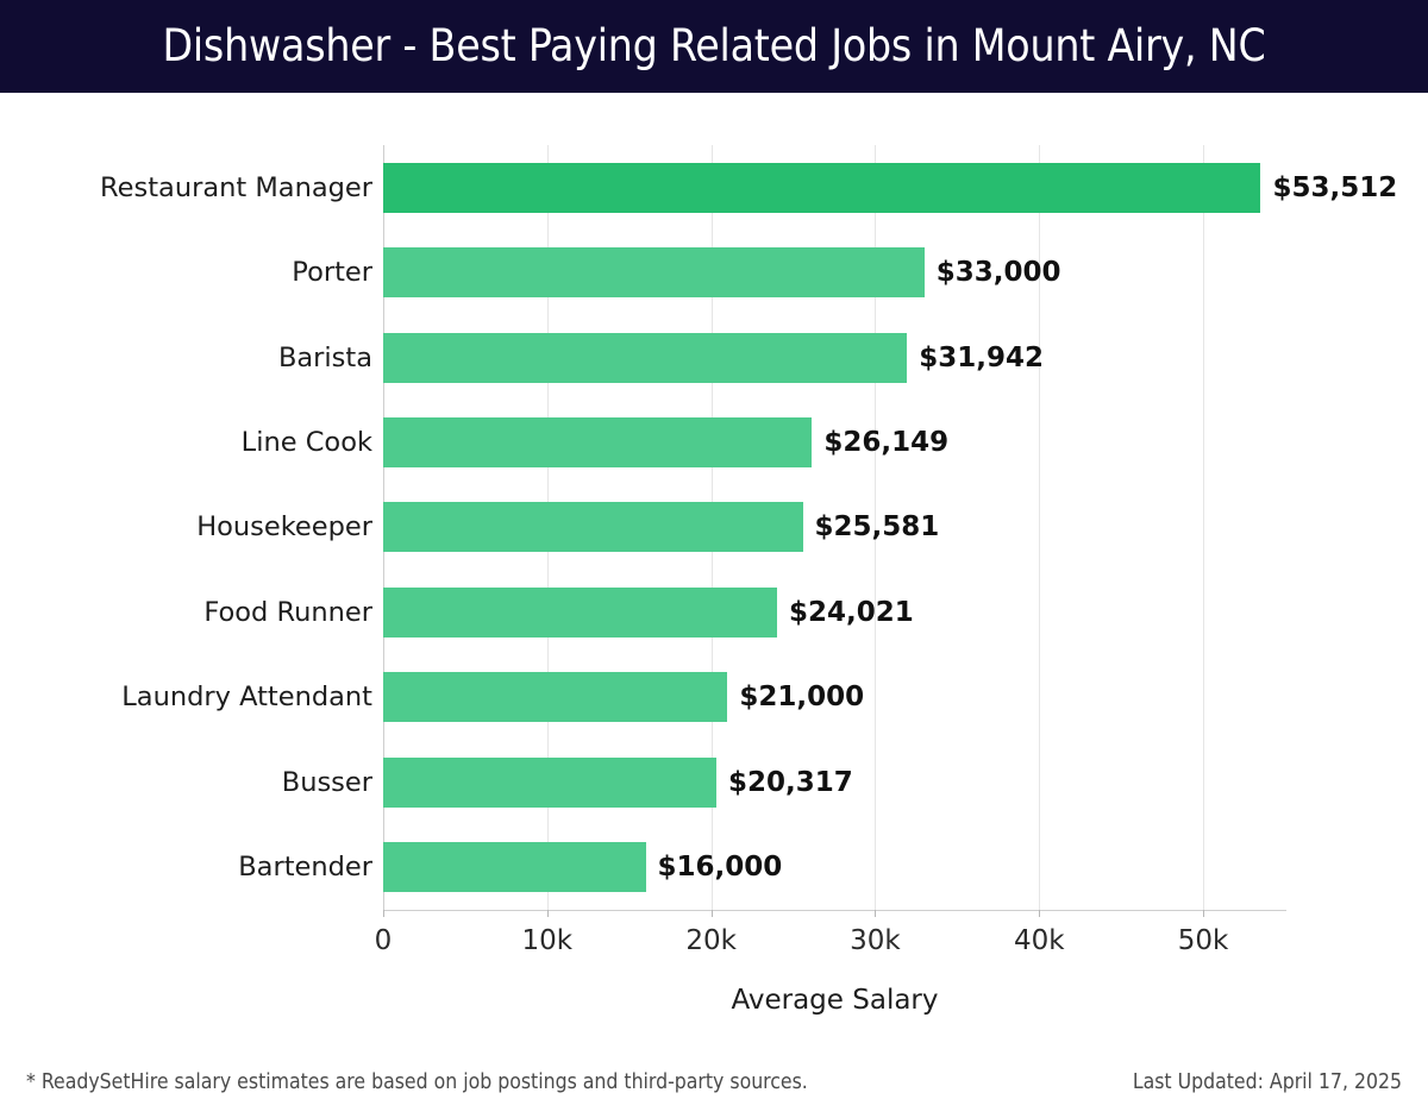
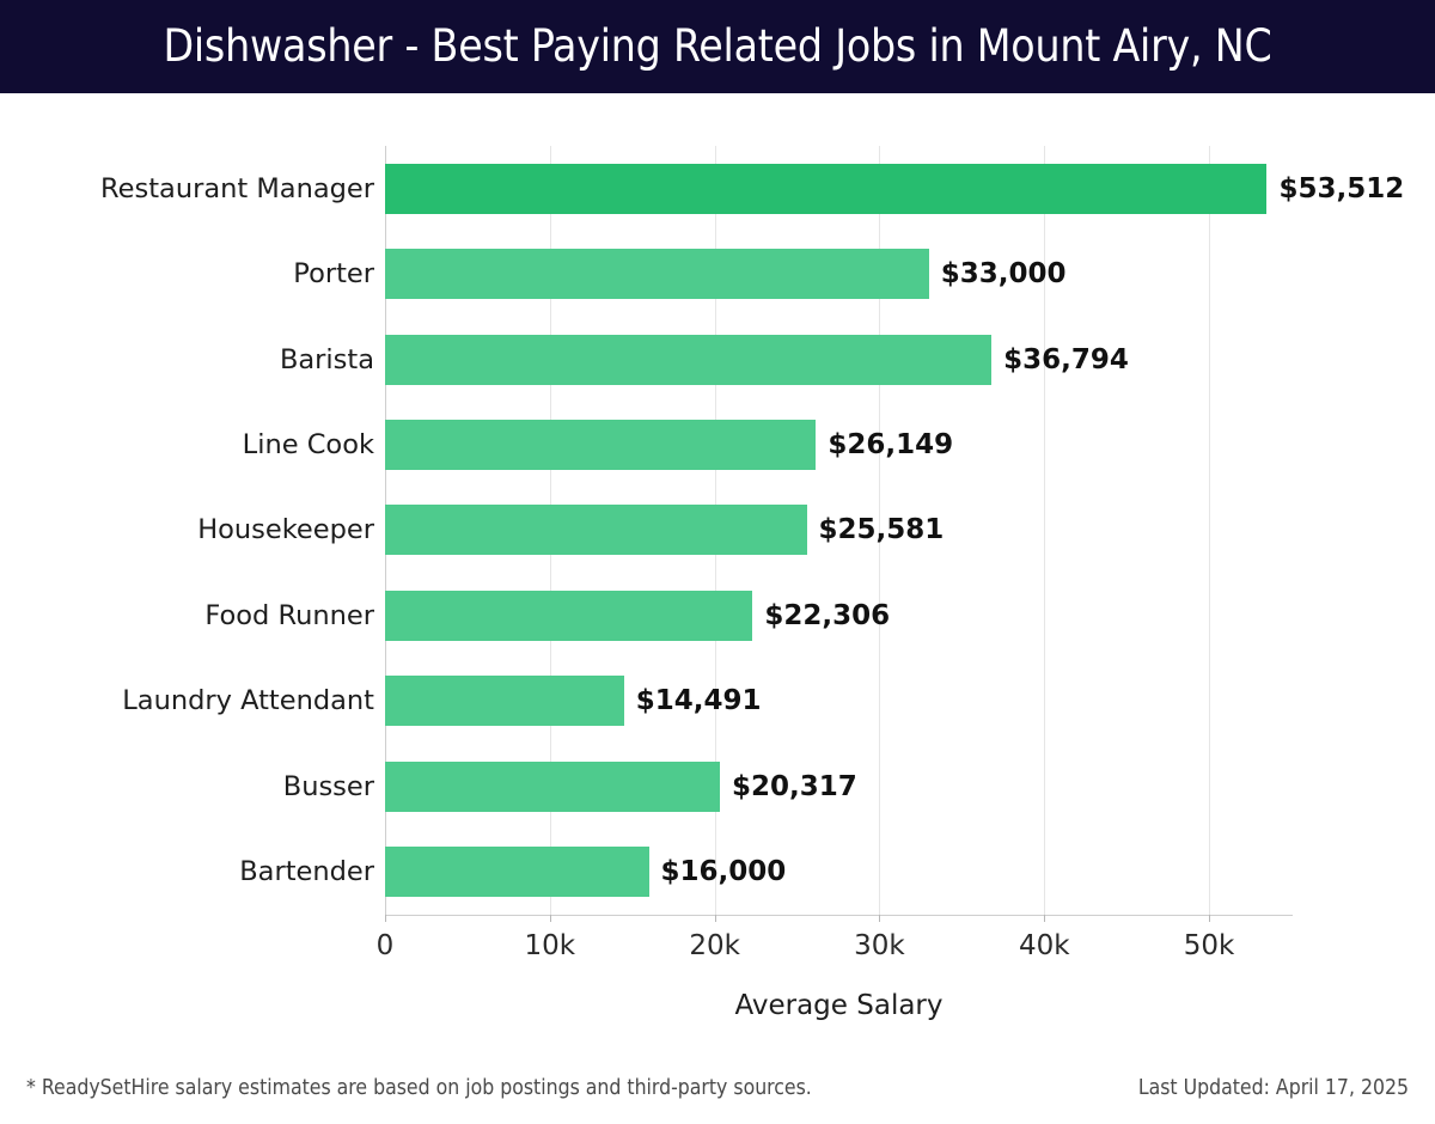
Barista: $31,942 -> $36,794
Food Runner: $24,021 -> $22,306
Laundry Attendant: $21,000 -> $14,491
